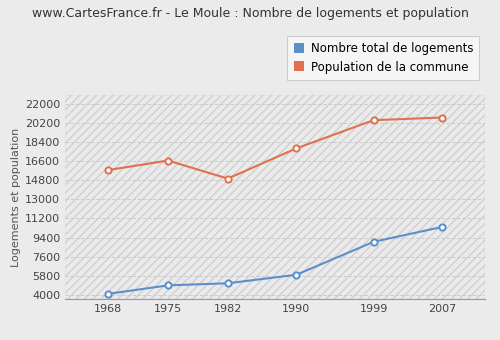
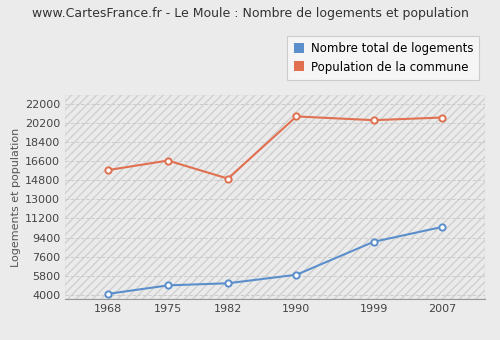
Population de la commune/1990: 17800 -> 20800
